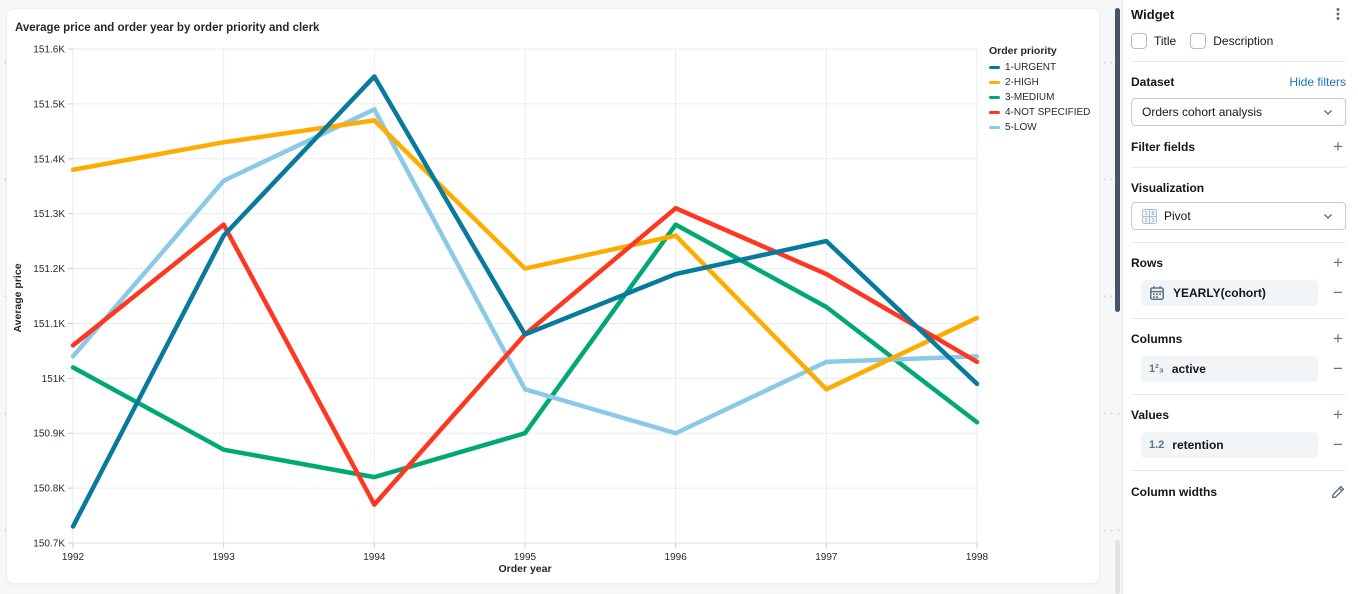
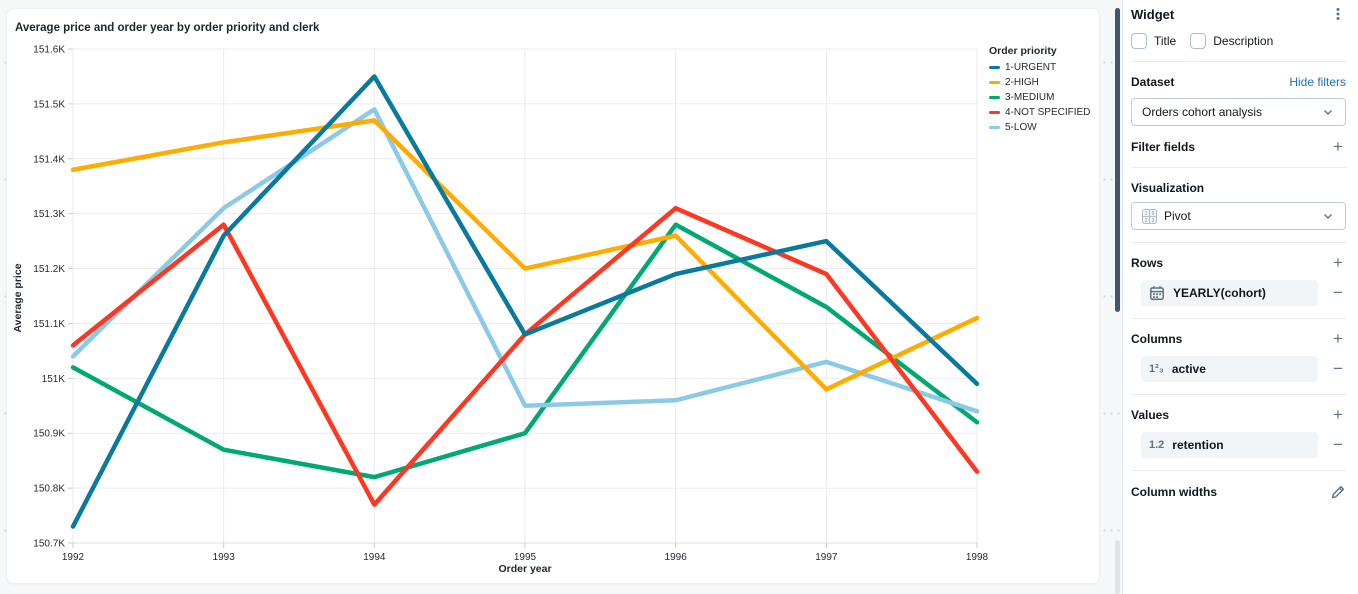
5-LOW/1993: 151.36K -> 151.31K
5-LOW/1995: 150.98K -> 150.95K
5-LOW/1996: 150.90K -> 150.96K
4-NOT SPECIFIED/1998: 151.03K -> 150.83K
5-LOW/1998: 151.04K -> 150.94K
